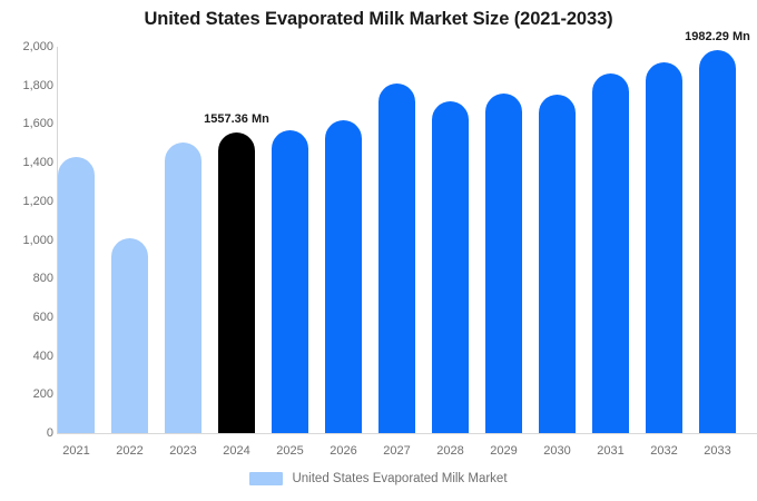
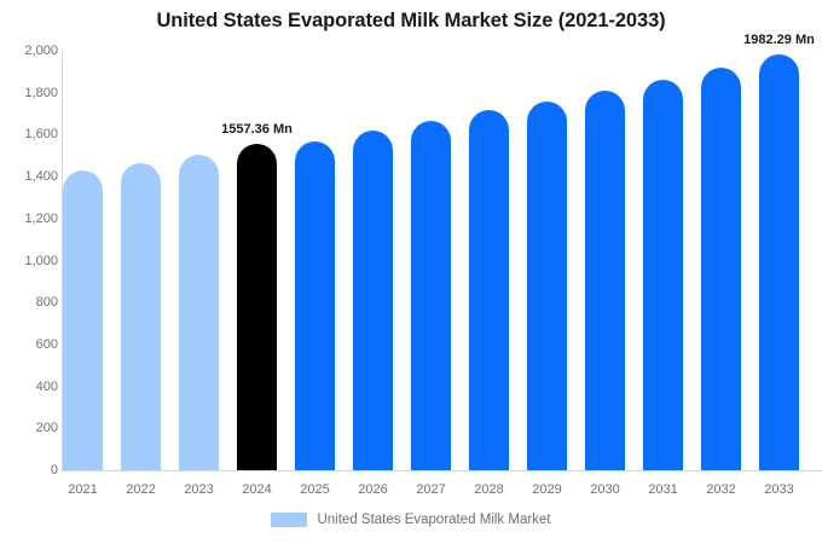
2022: 1010 -> 1460
2027: 1810 -> 1660
2030: 1750 -> 1810
